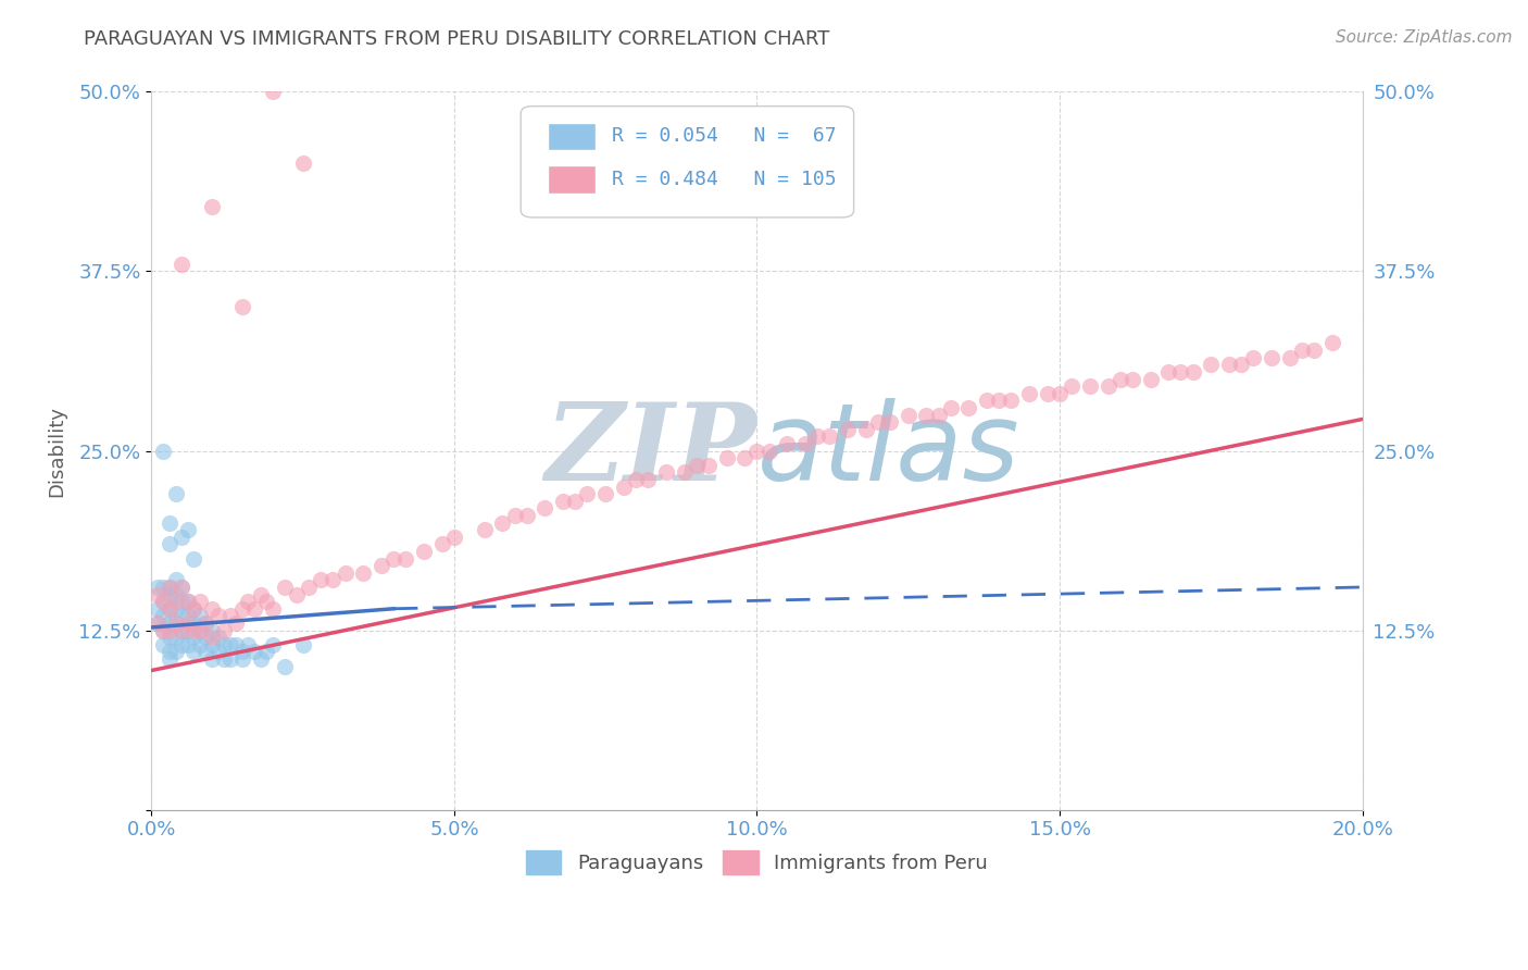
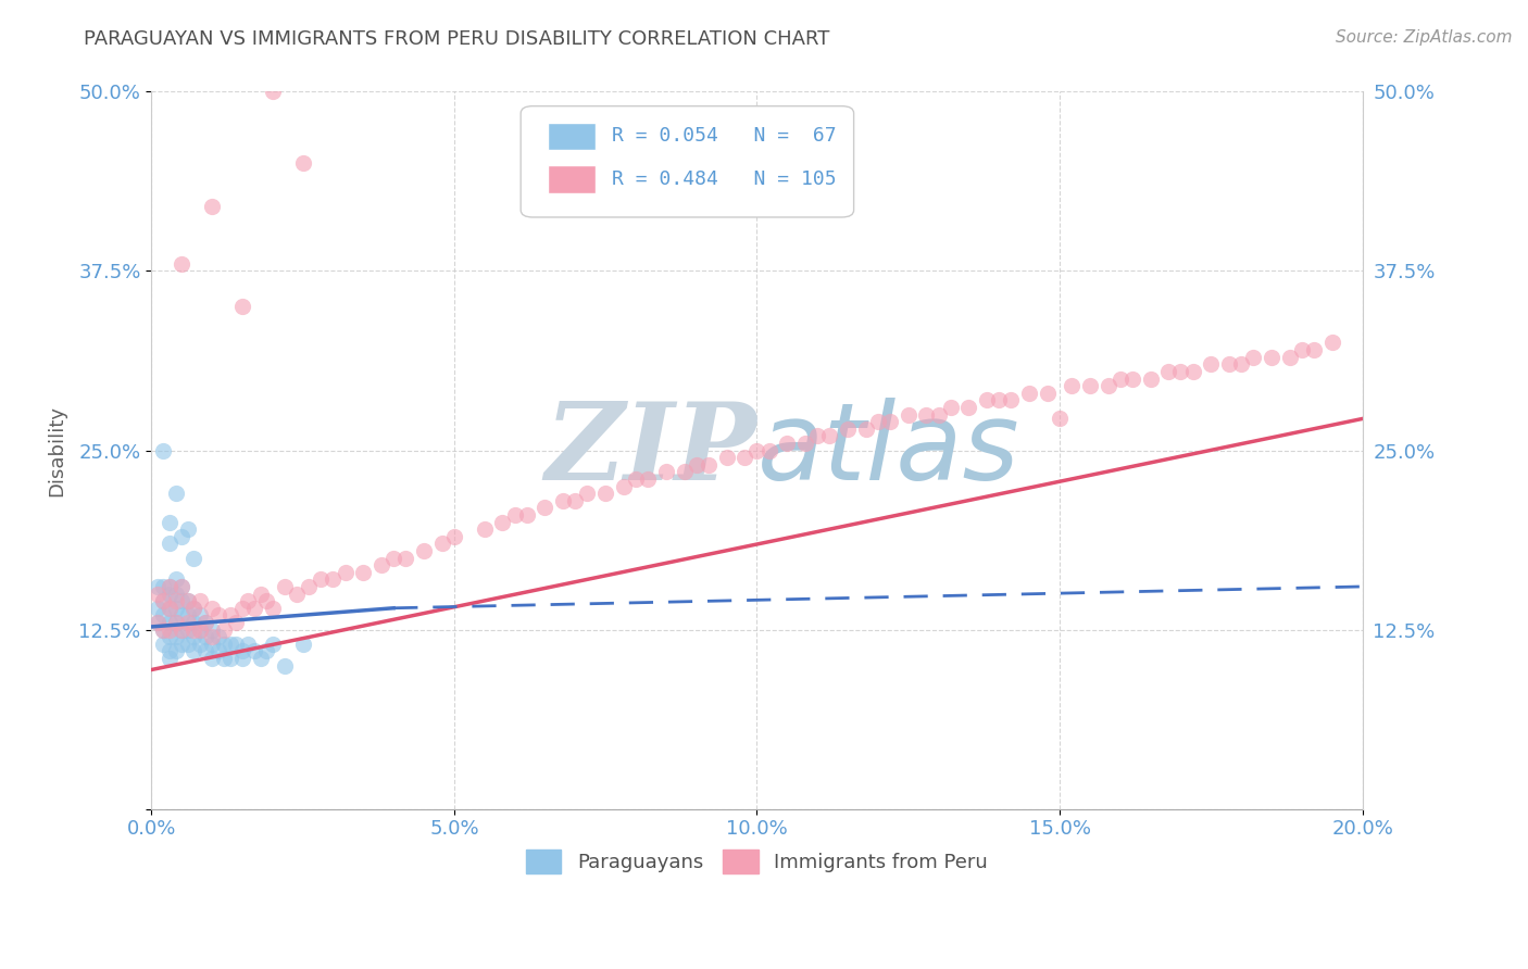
Immigrants from Peru/15.0%: 29.0% -> 27.2%
